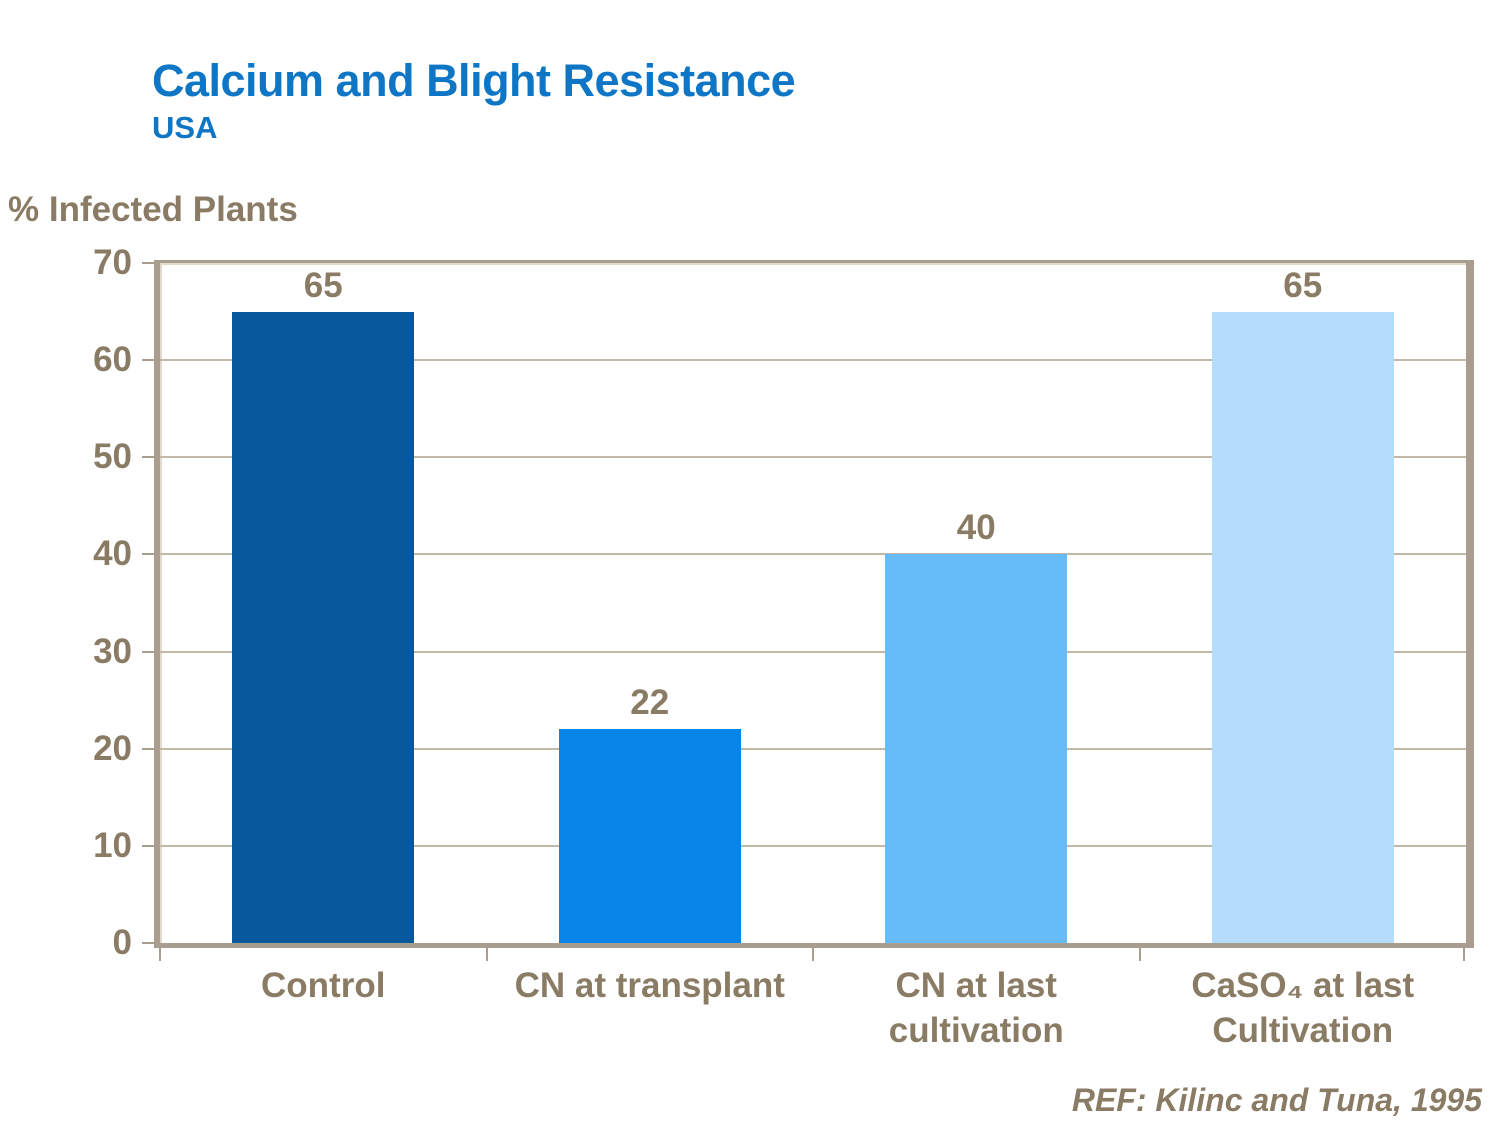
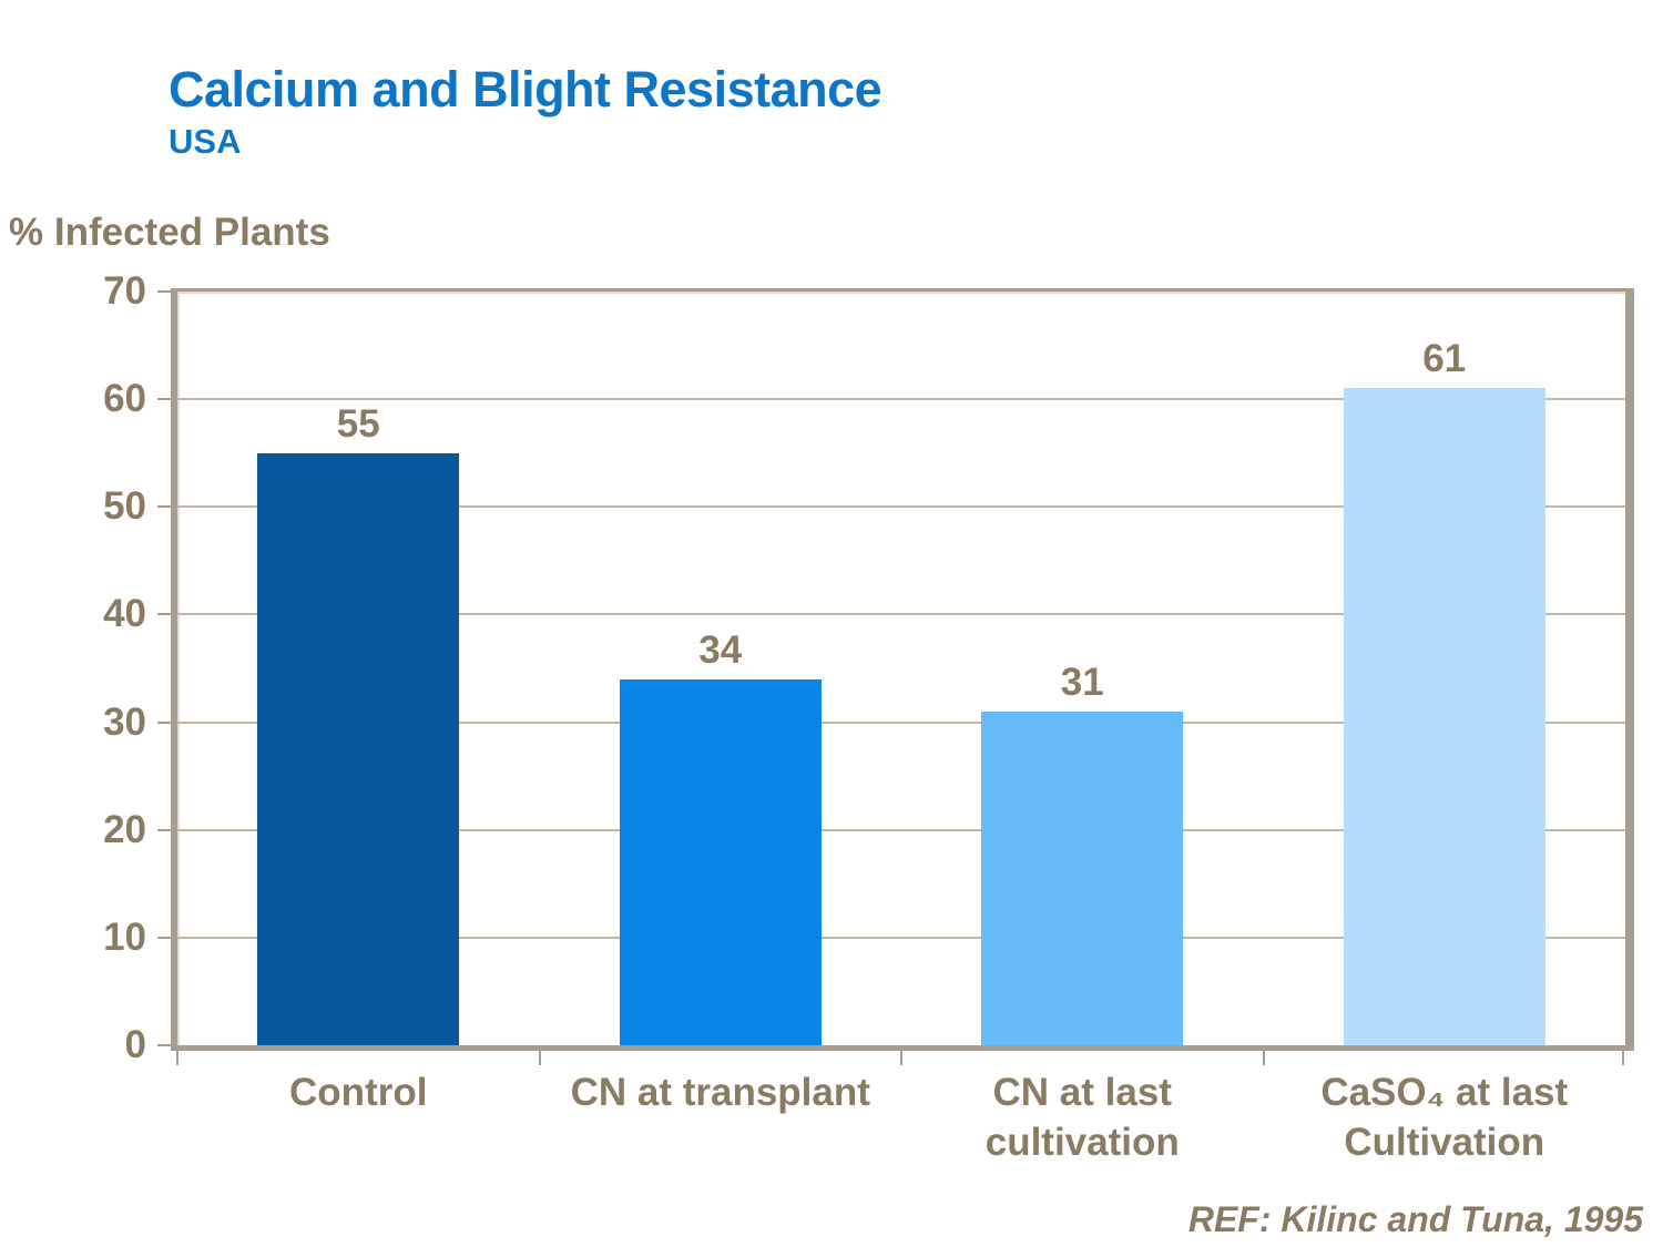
Control: 65 -> 55
CN at transplant: 22 -> 34
CN at last cultivation: 40 -> 31
CaSO₄ at last Cultivation: 65 -> 61
